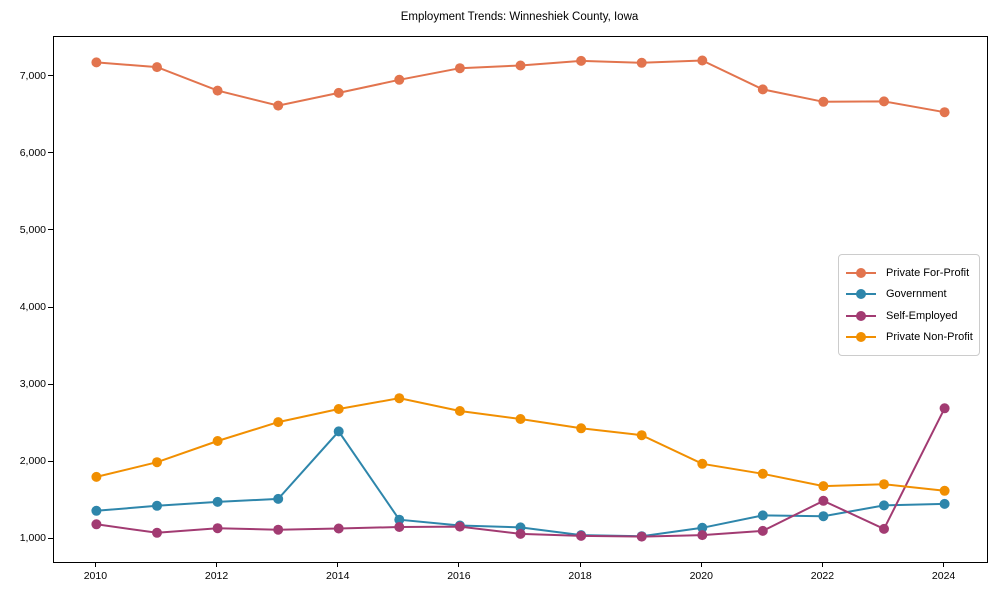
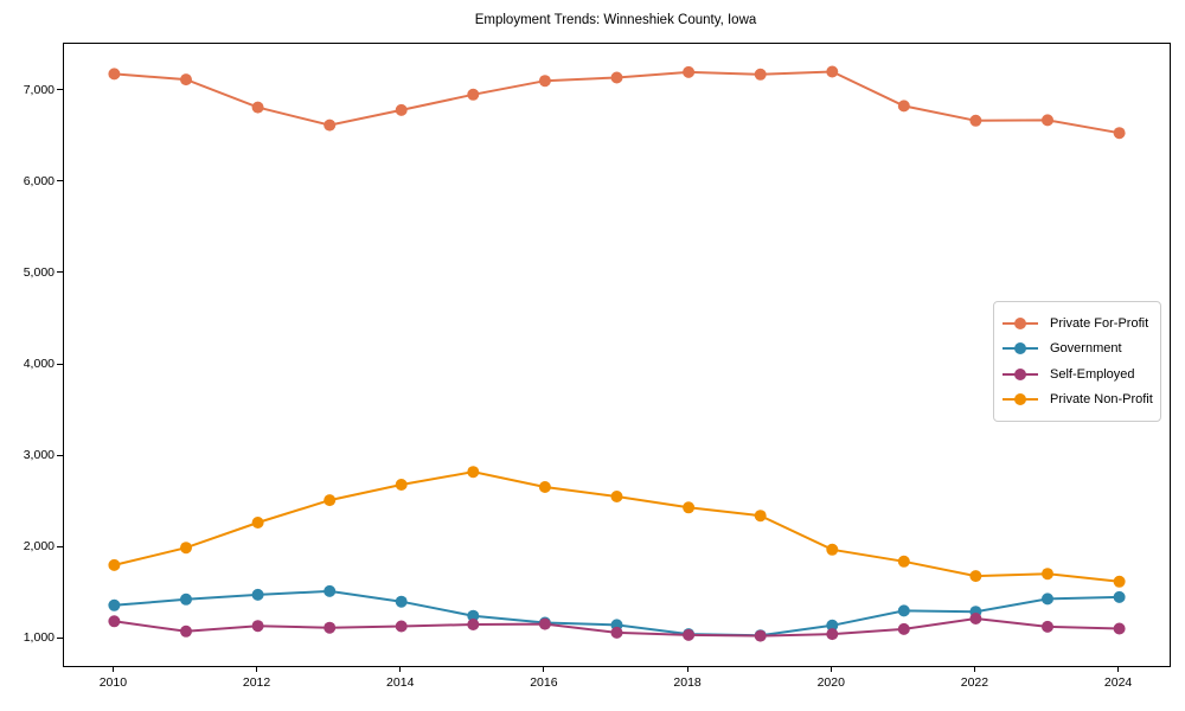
Government/2014: 2400 -> 1400
Self-Employed/2022: 1500 -> 1200
Self-Employed/2024: 2700 -> 1100
